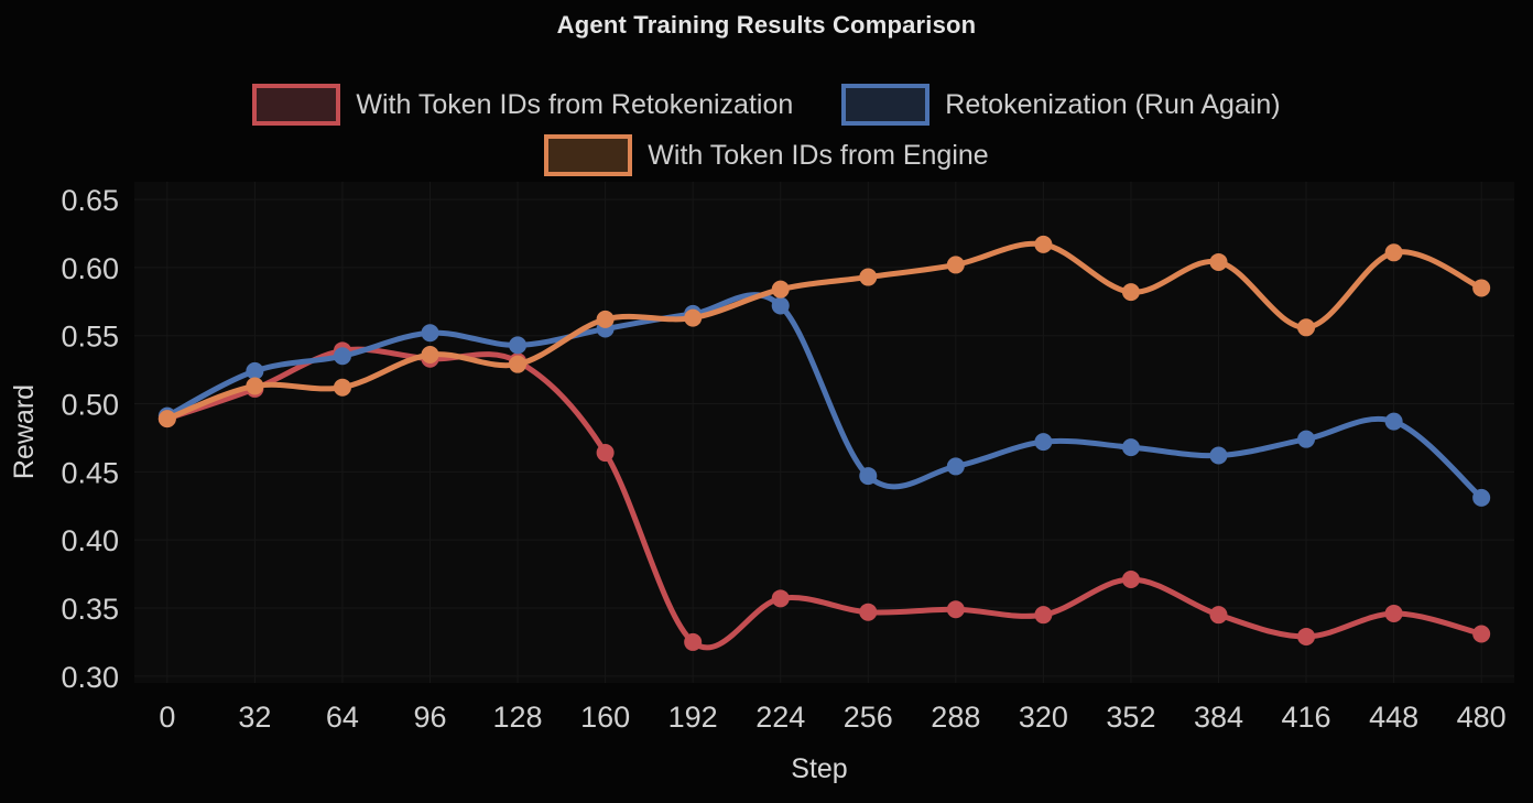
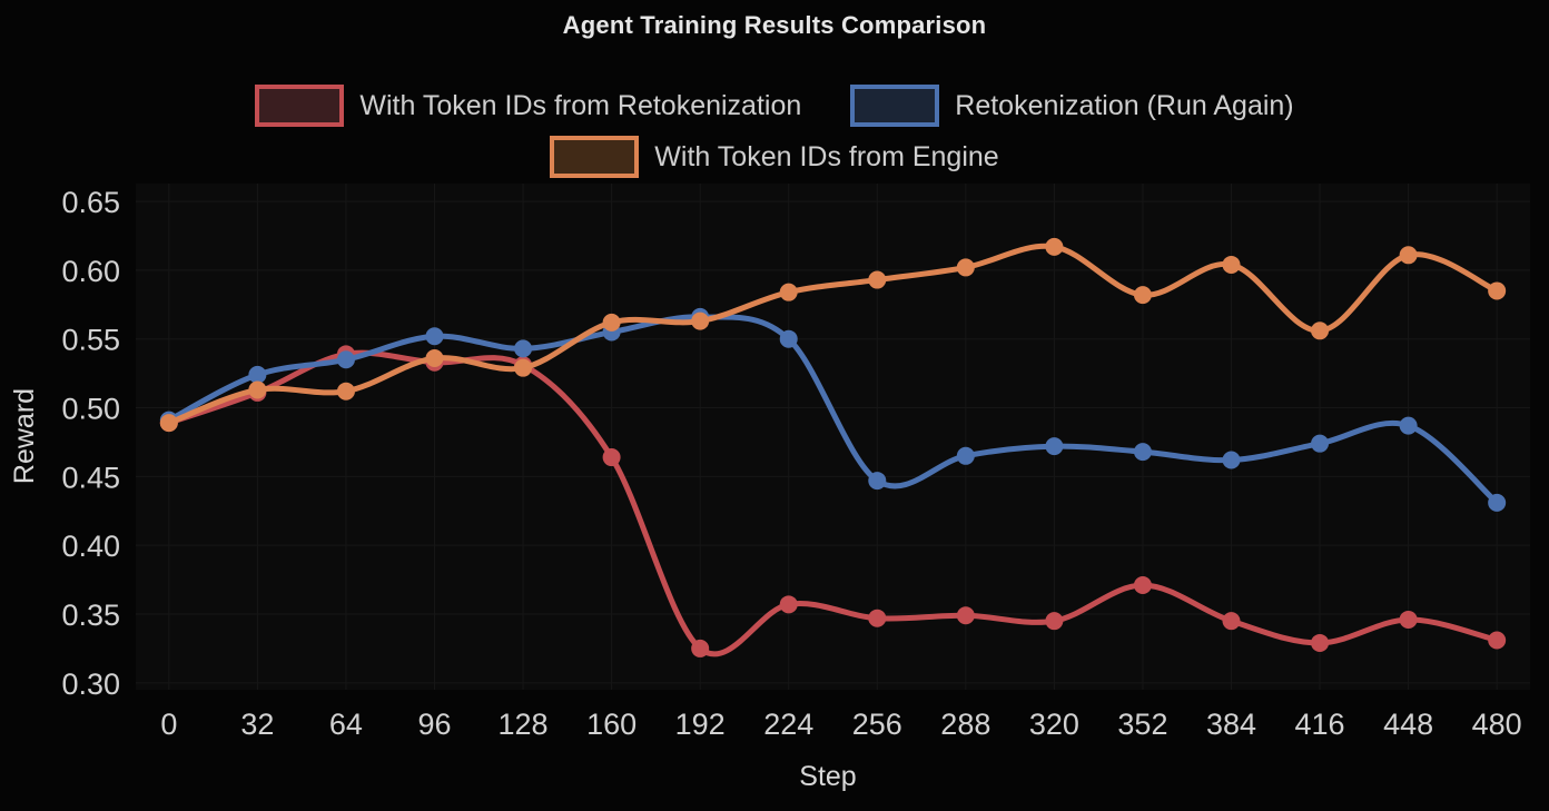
Retokenization (Run Again)/224: 0.572 -> 0.550
Retokenization (Run Again)/288: 0.454 -> 0.465
